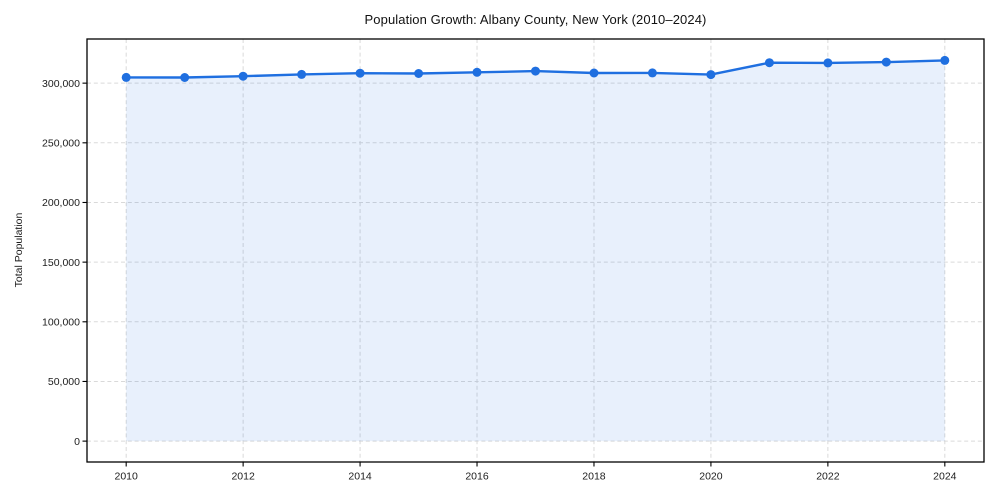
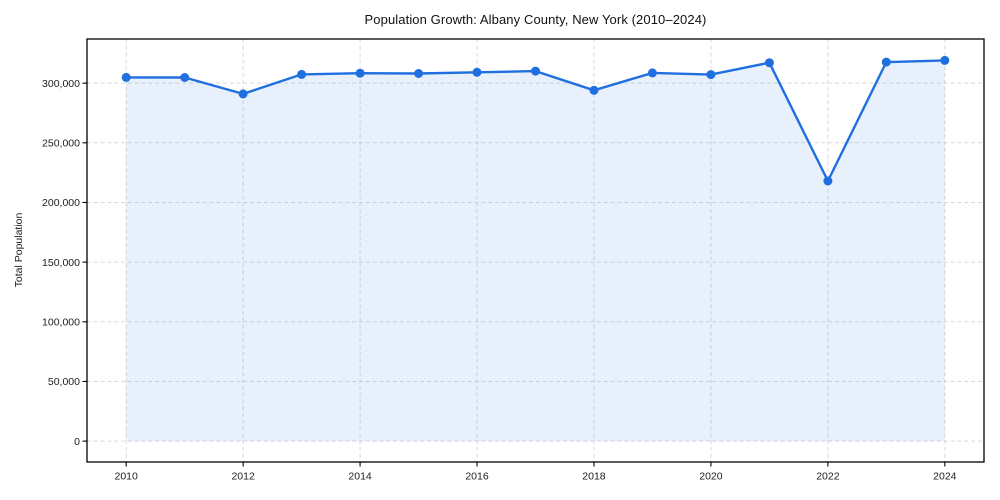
2012: 306000 -> 291000
2018: 308000 -> 294000
2022: 317000 -> 218000
